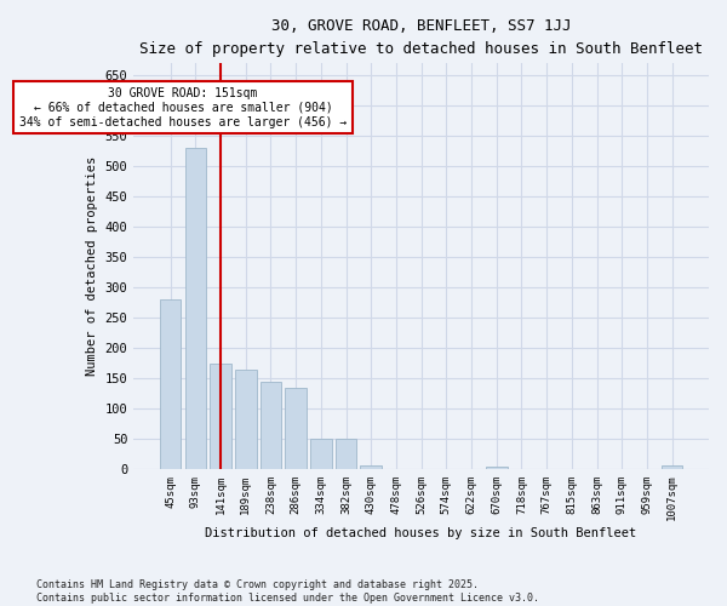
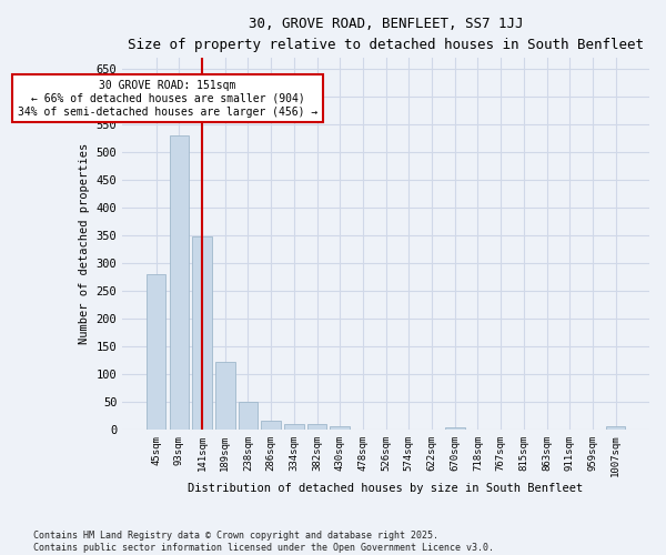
141sqm: 175 -> 348
189sqm: 165 -> 123
238sqm: 145 -> 49
286sqm: 135 -> 16
334sqm: 50 -> 10
382sqm: 50 -> 9
